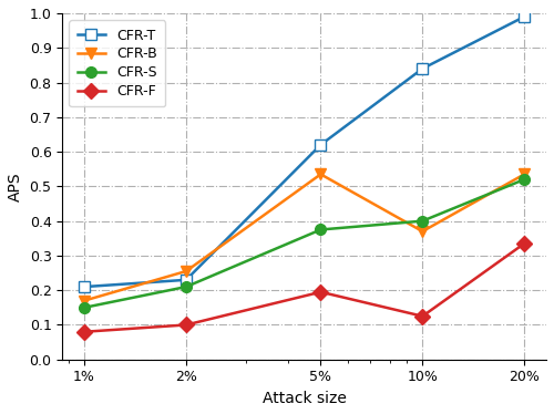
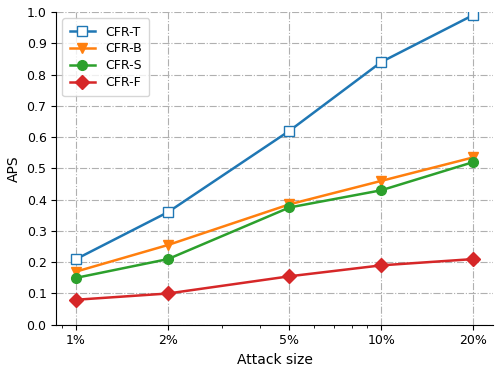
CFR-T/2%: 0.23 -> 0.36
CFR-B/5%: 0.535 -> 0.385
CFR-F/5%: 0.195 -> 0.155
CFR-B/10%: 0.370 -> 0.460
CFR-S/10%: 0.400 -> 0.430
CFR-F/10%: 0.125 -> 0.190
CFR-F/20%: 0.335 -> 0.210
